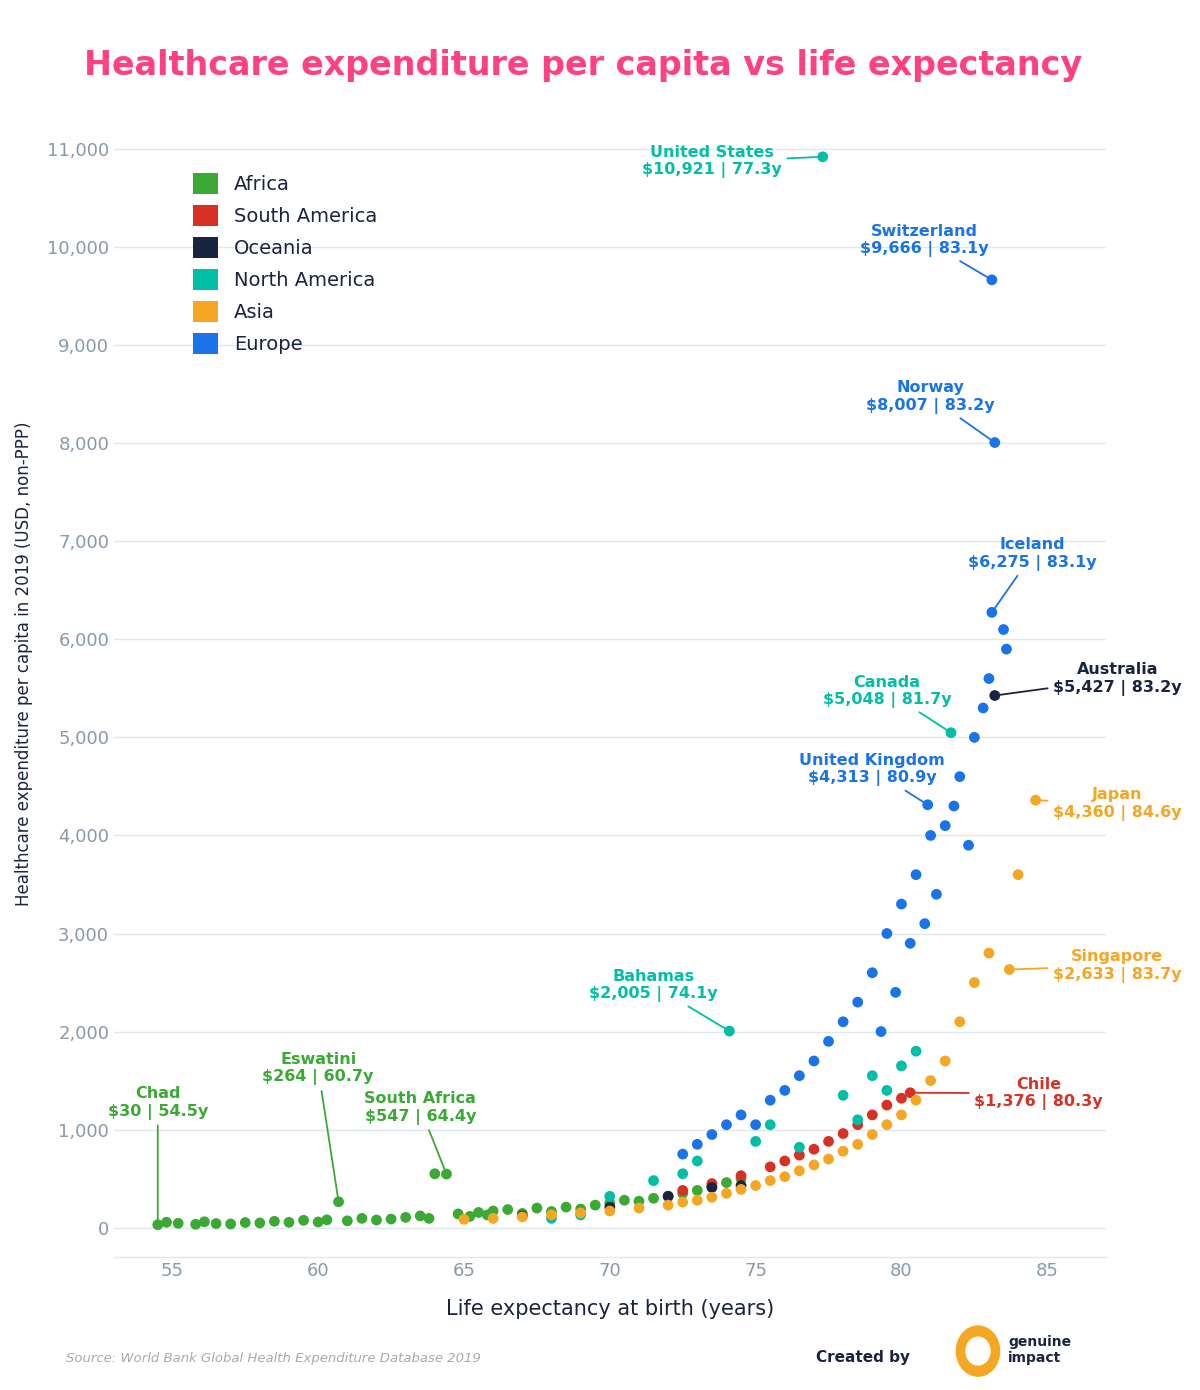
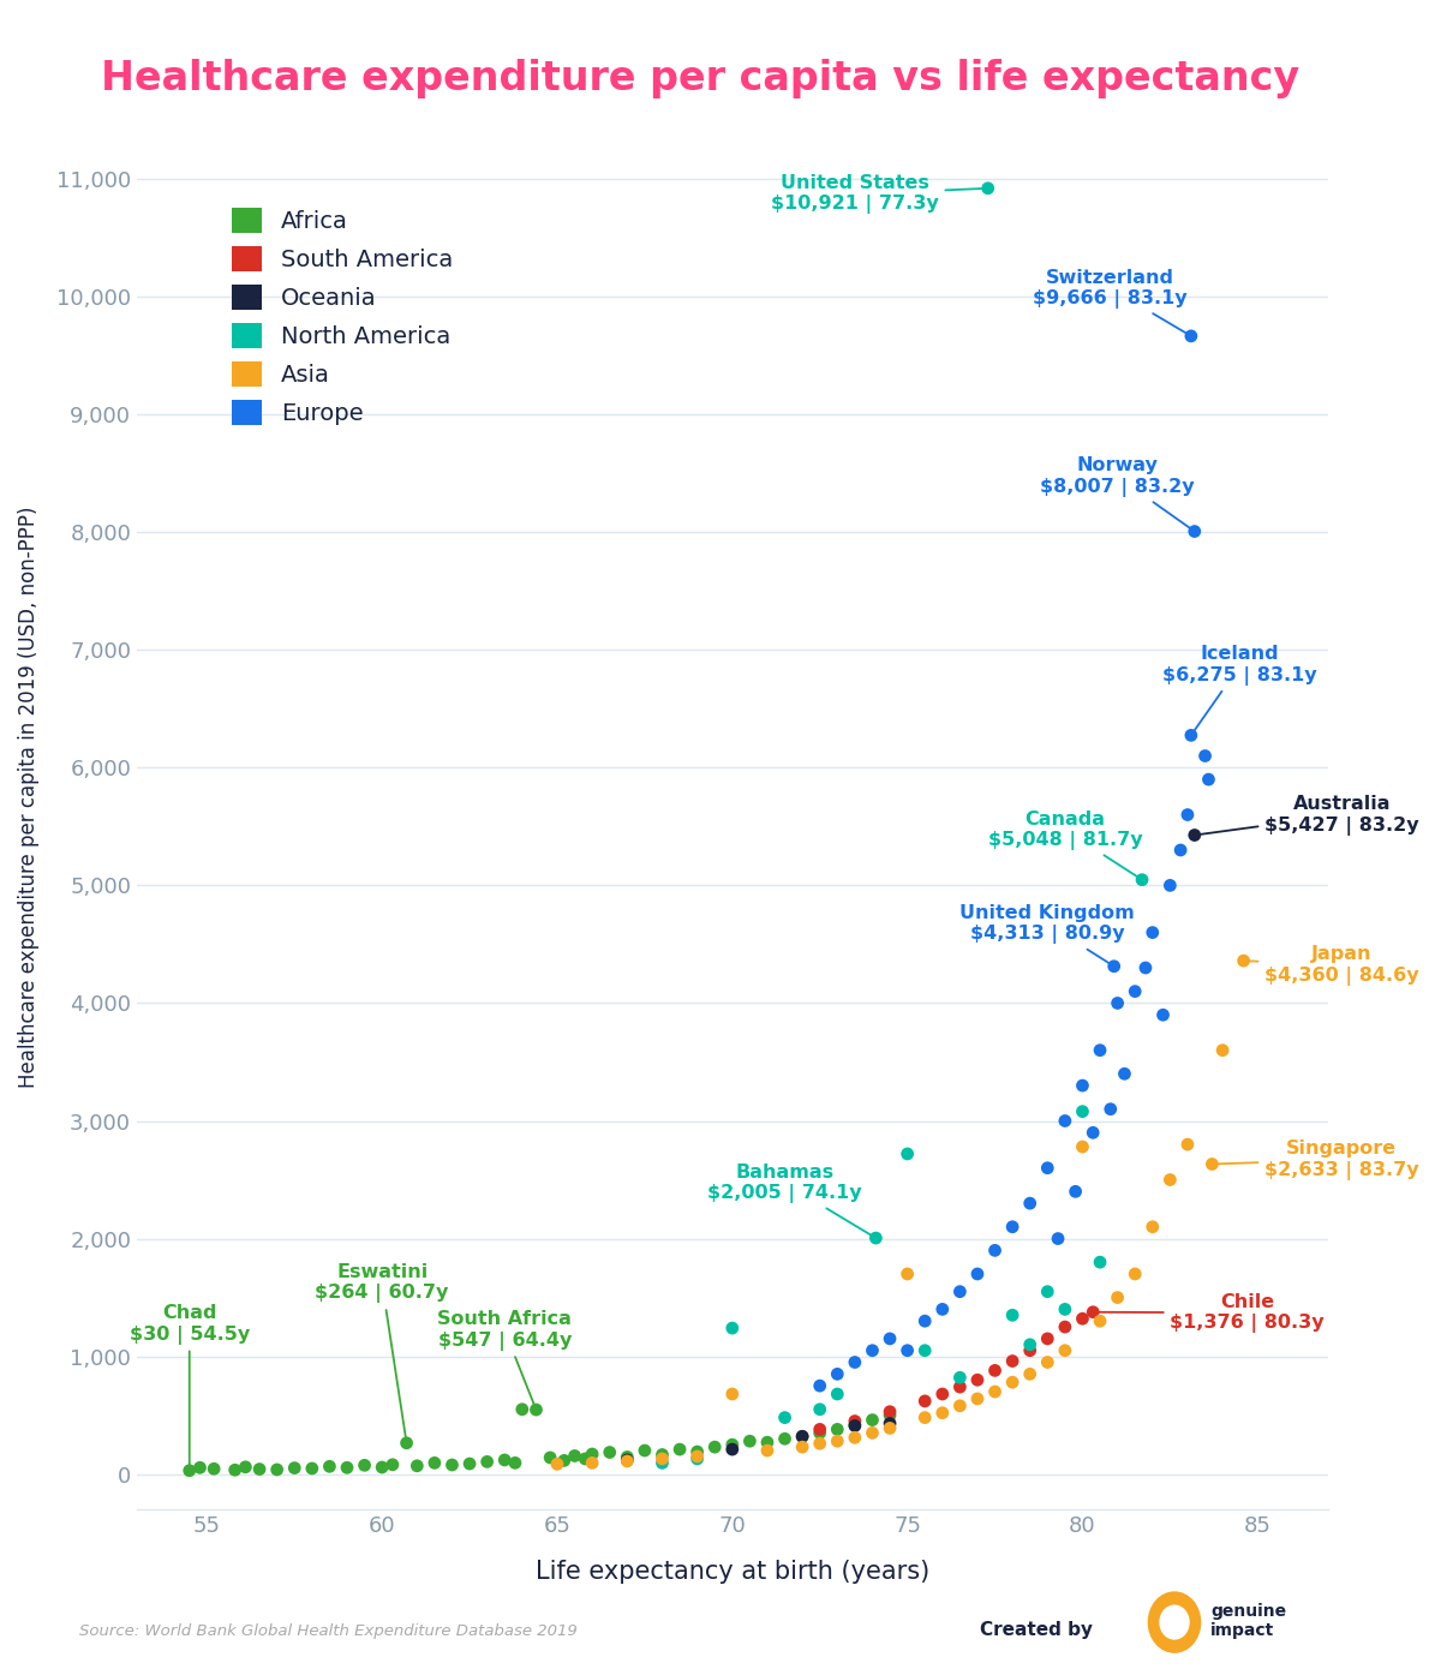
Asia/70: 170 -> 680
North America/70: 320 -> 1,240
Asia/75: 430 -> 1,700
North America/75: 880 -> 2,720
Asia/80: 1,150 -> 2,780
North America/80: 1,650 -> 3,080
